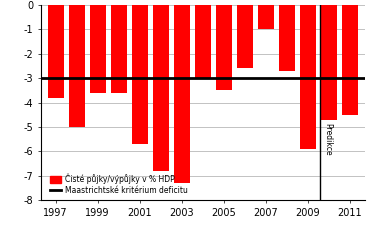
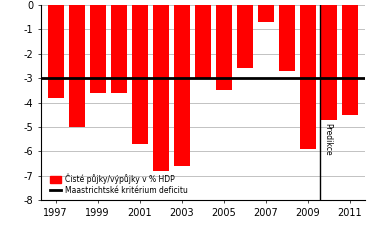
2003: -7.3 -> -6.6
2007: -1.0 -> -0.7
